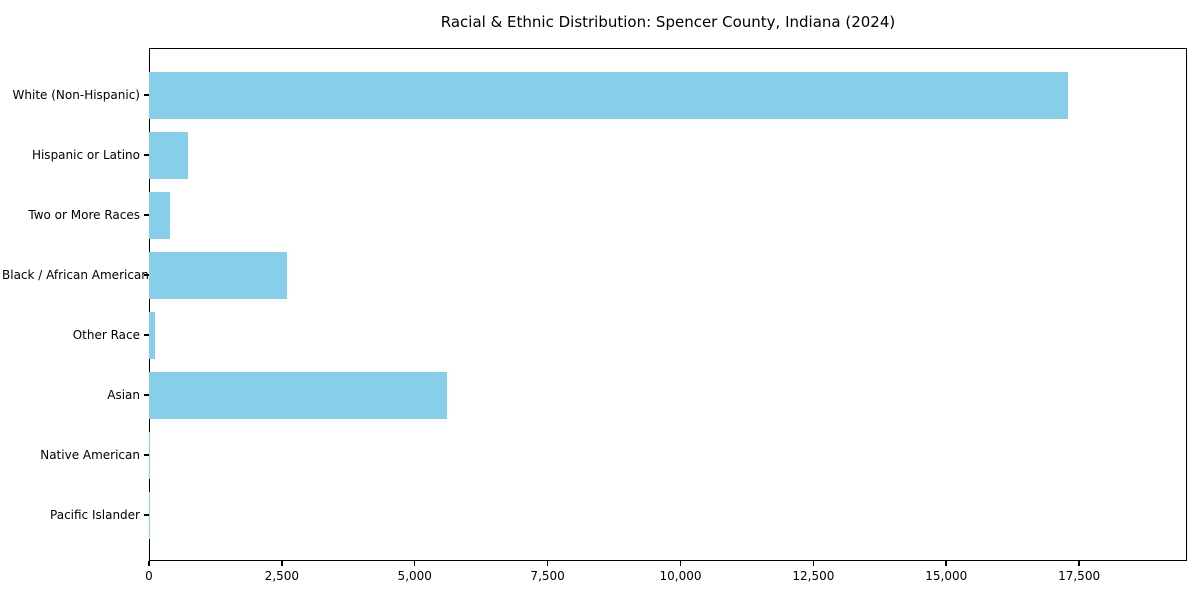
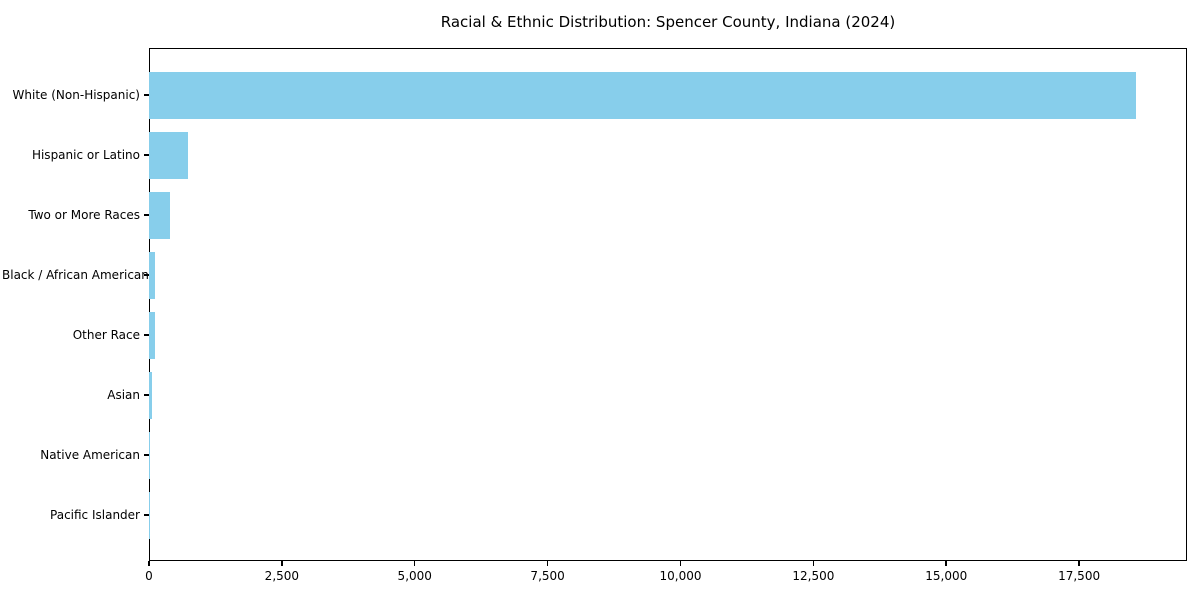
White (Non-Hispanic): 17300 -> 18600
Black / African American: 2600 -> 100
Asian: 5600 -> 100
